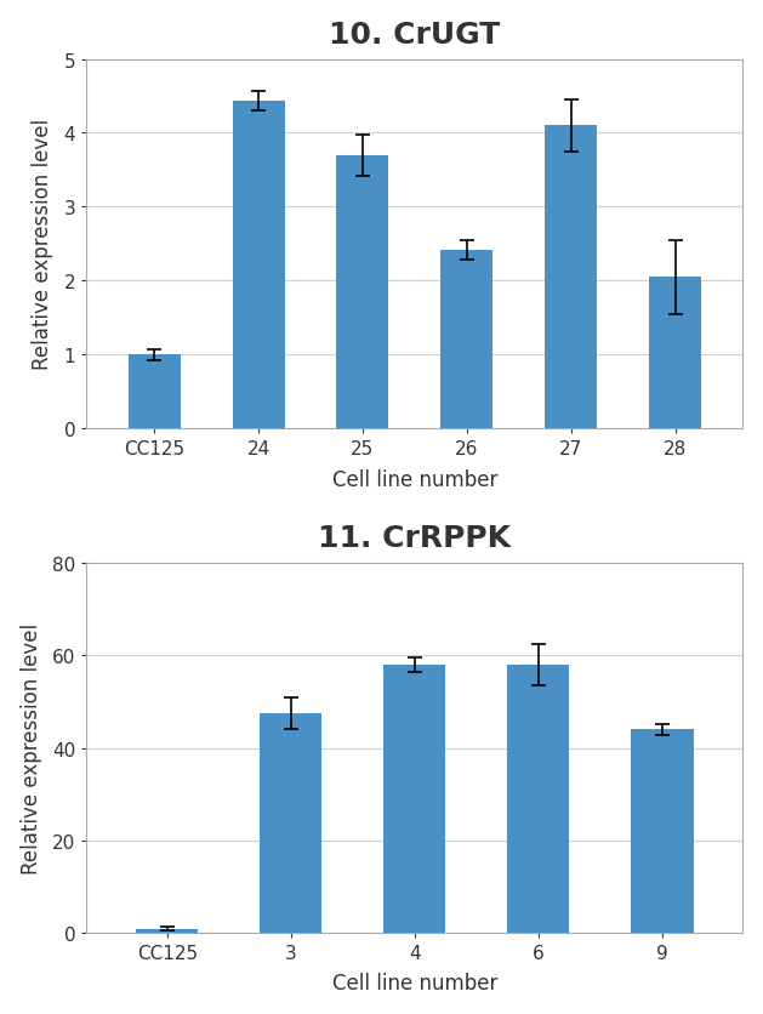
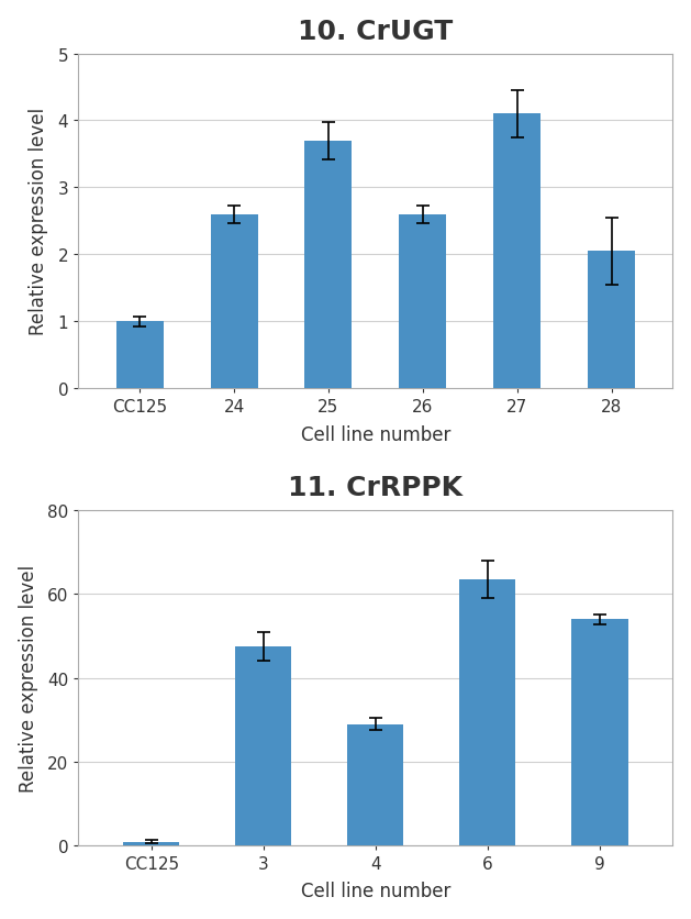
10. CrUGT/24: 4.44 -> 2.60
10. CrUGT/26: 2.42 -> 2.60
11. CrRPPK/4: 58.0 -> 29.0
11. CrRPPK/6: 58.0 -> 63.5
11. CrRPPK/9: 44.0 -> 54.0
